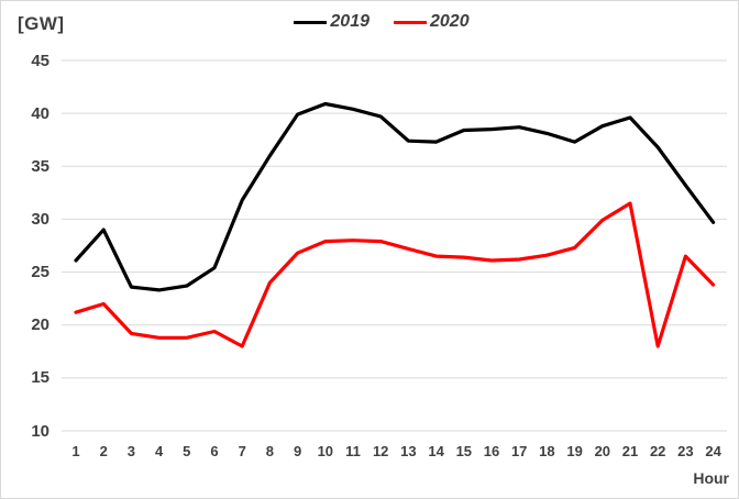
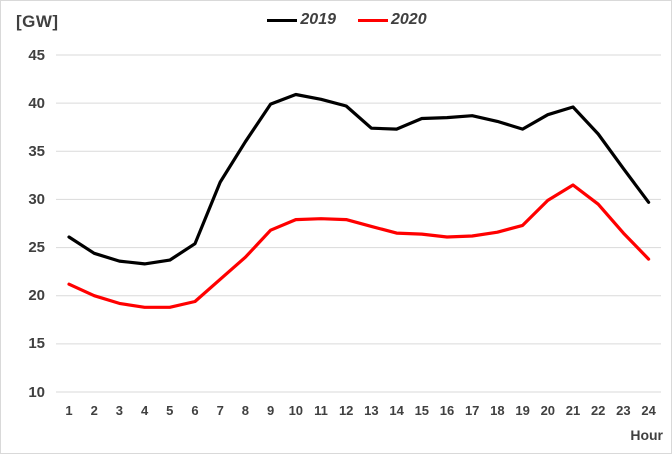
2019/2: 29 -> 24
2020/2: 22 -> 20
2020/7: 18 -> 22
2020/22: 18 -> 30
